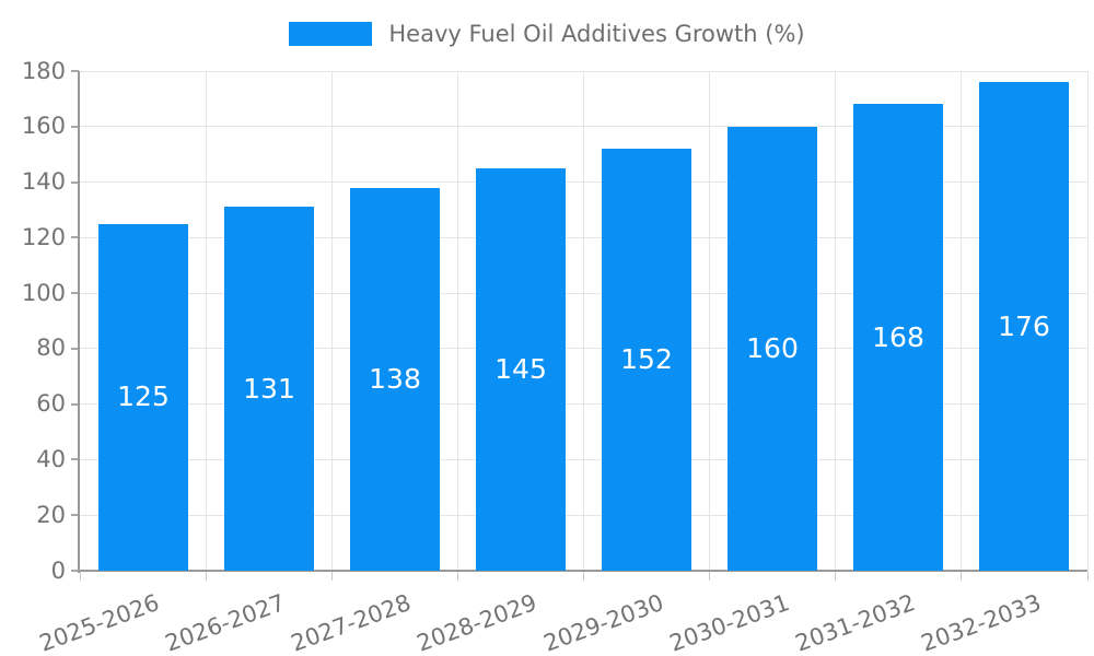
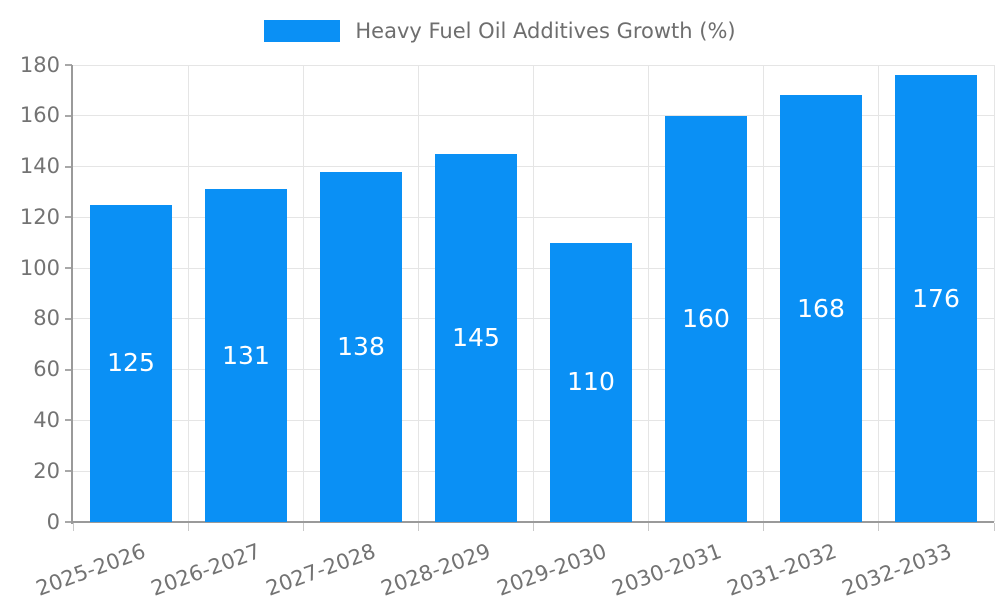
2029-2030: 152 -> 110
